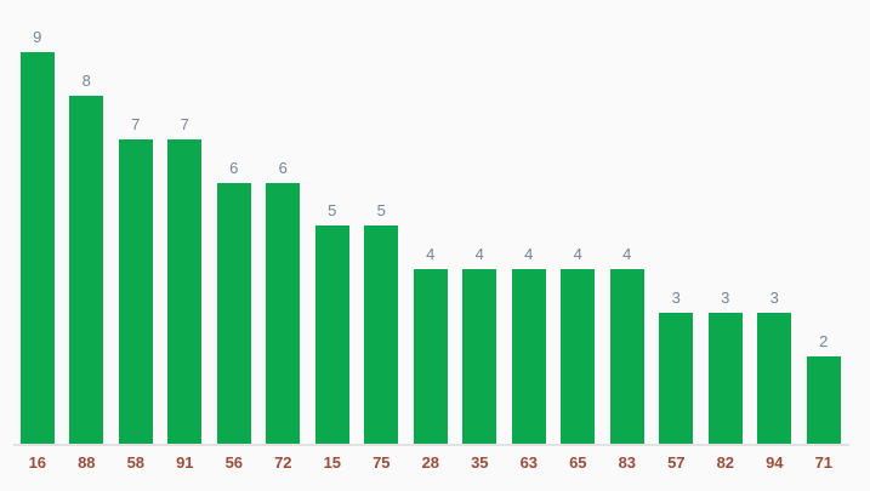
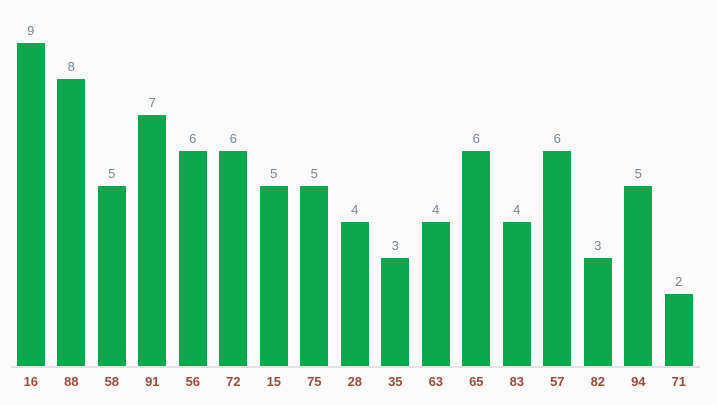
58: 7 -> 5
35: 4 -> 3
65: 4 -> 6
57: 3 -> 6
94: 3 -> 5
